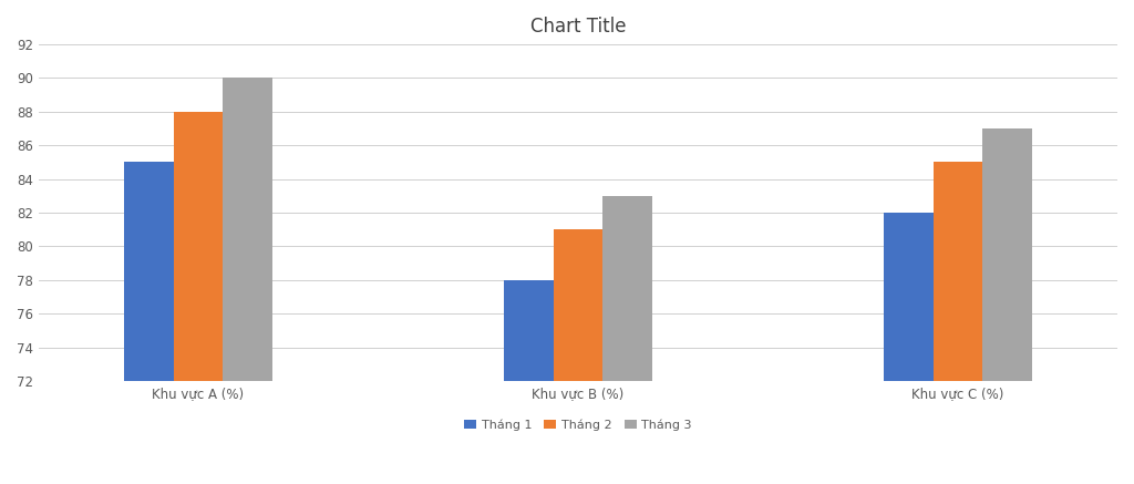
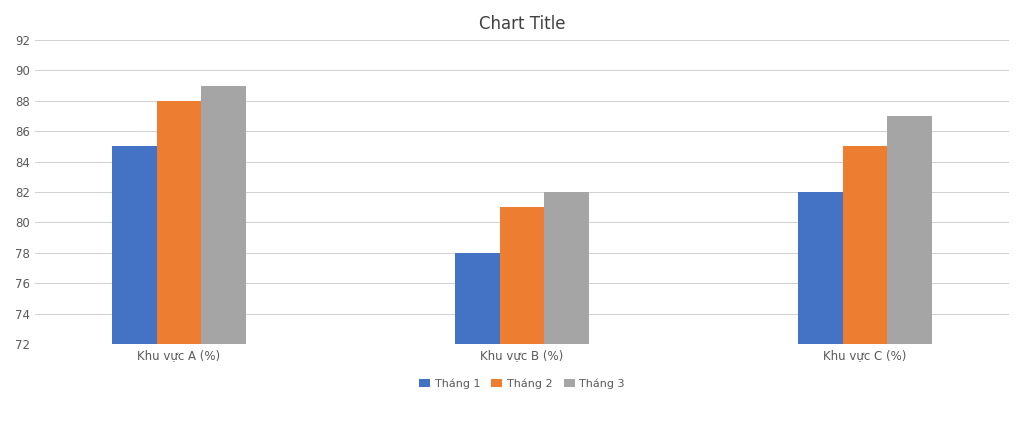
Tháng 3/Khu vực A (%): 90 -> 89
Tháng 3/Khu vực B (%): 83 -> 82
